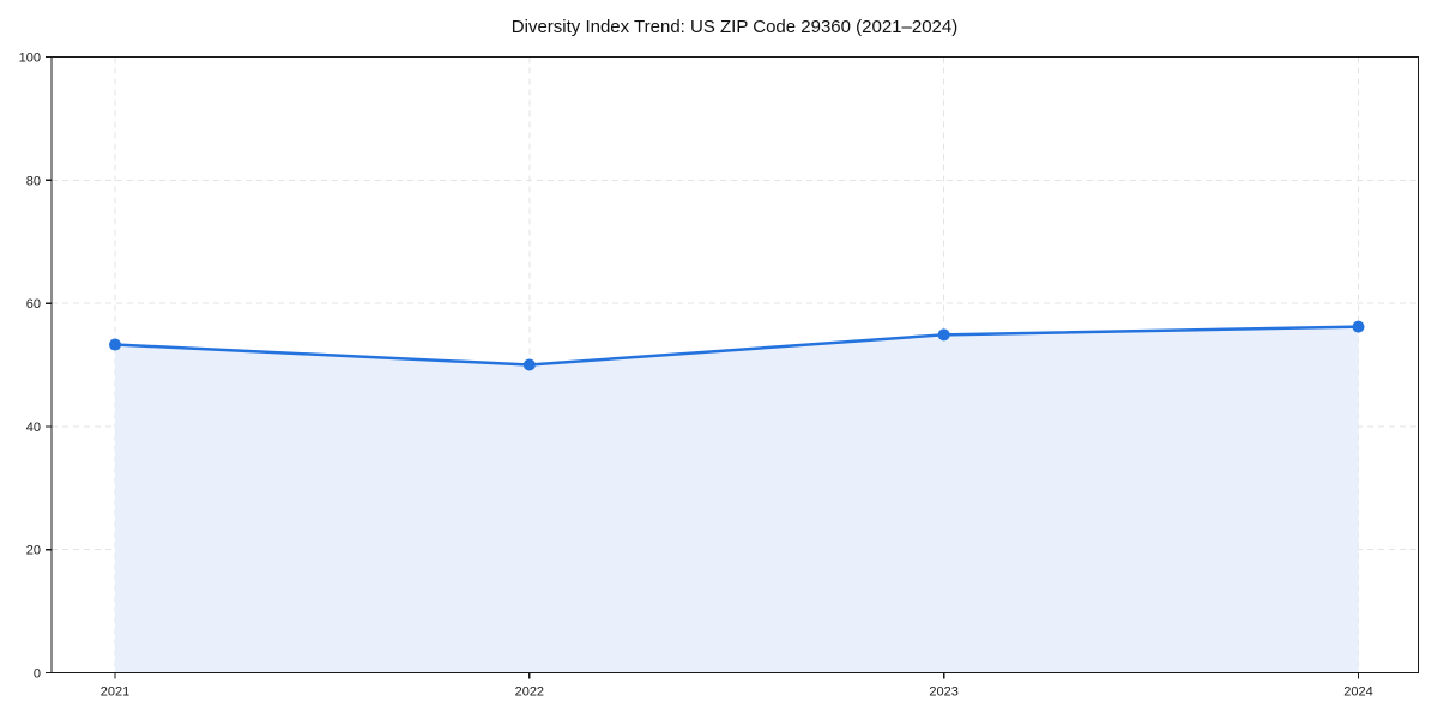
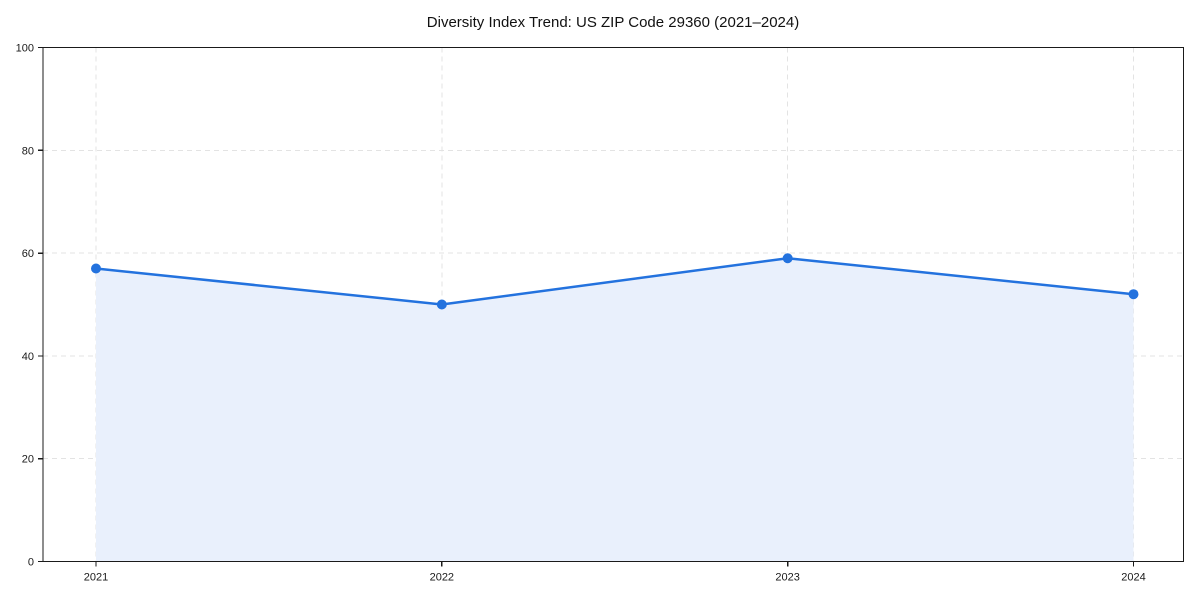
2021: 53 -> 57
2023: 55 -> 59
2024: 56 -> 52
